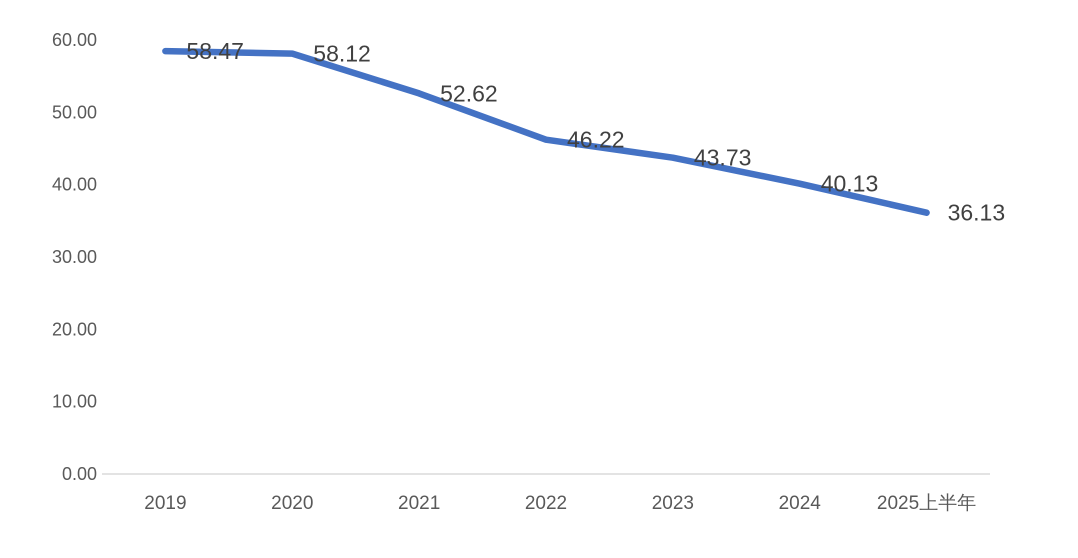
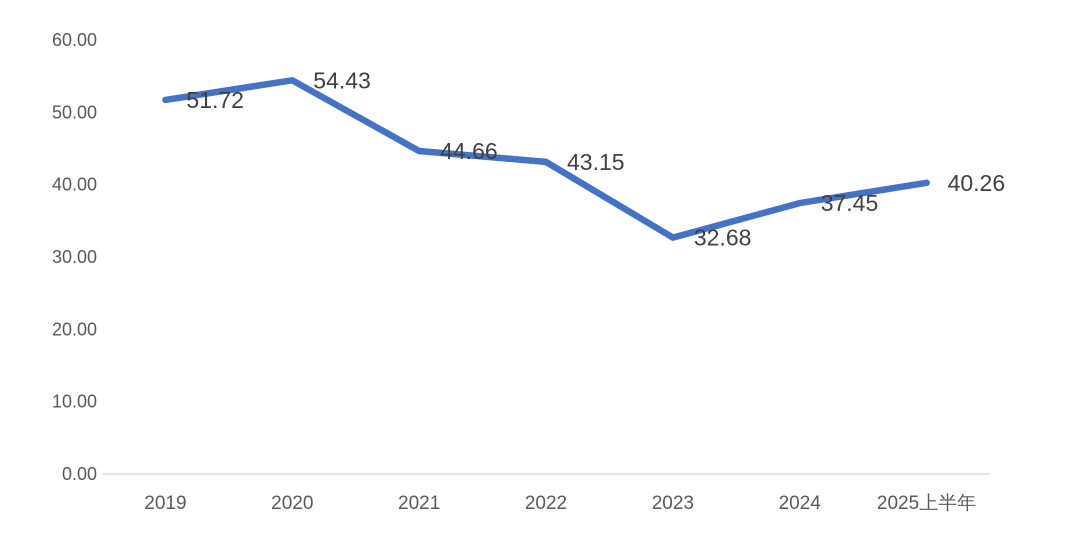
2019: 58.47 -> 51.72
2020: 58.12 -> 54.43
2021: 52.62 -> 44.66
2022: 46.22 -> 43.15
2023: 43.73 -> 32.68
2024: 40.13 -> 37.45
2025上半年: 36.13 -> 40.26
